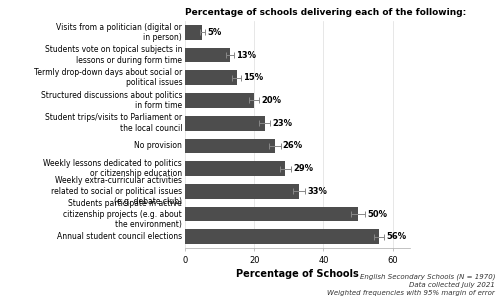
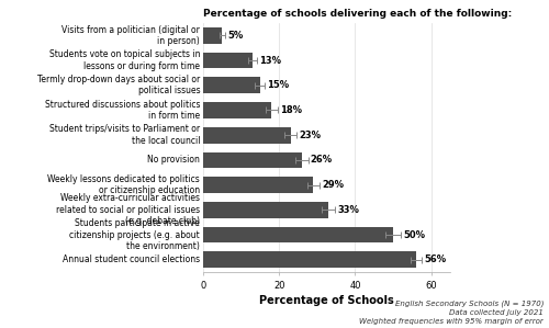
Structured discussions about politics in form time: 20% -> 18%
